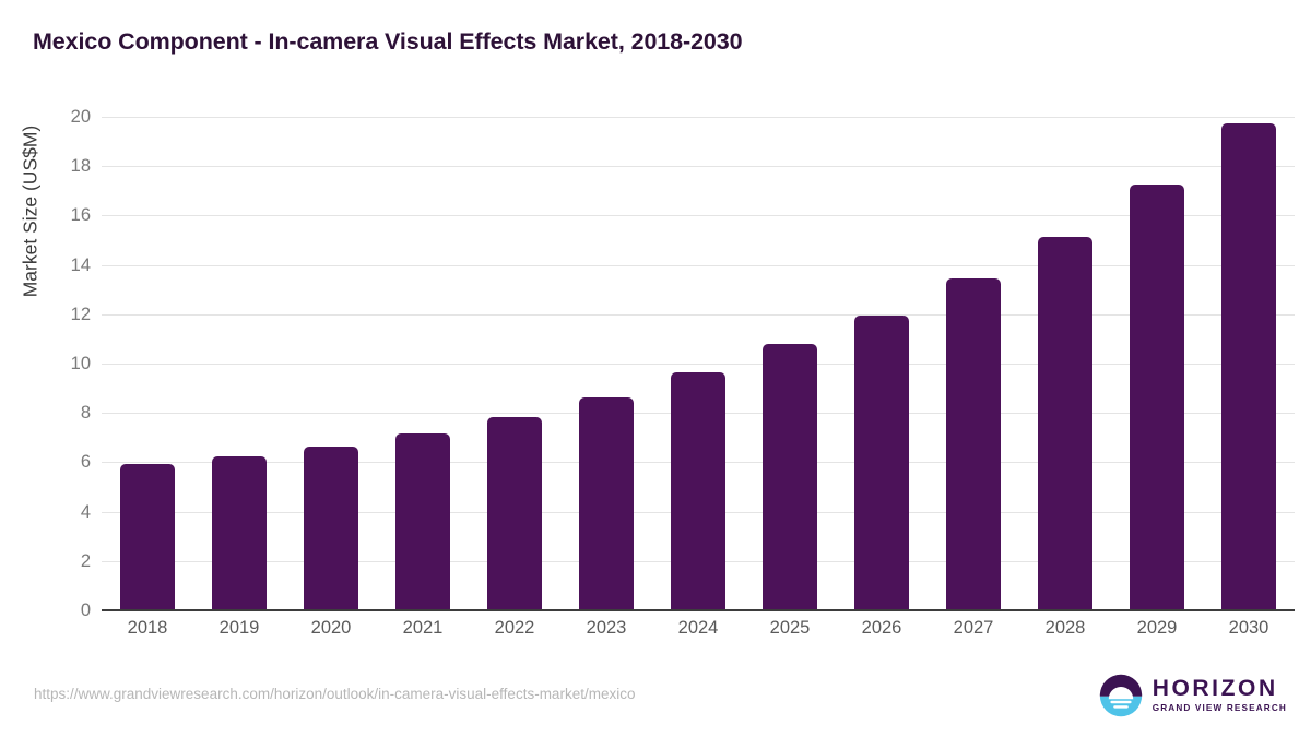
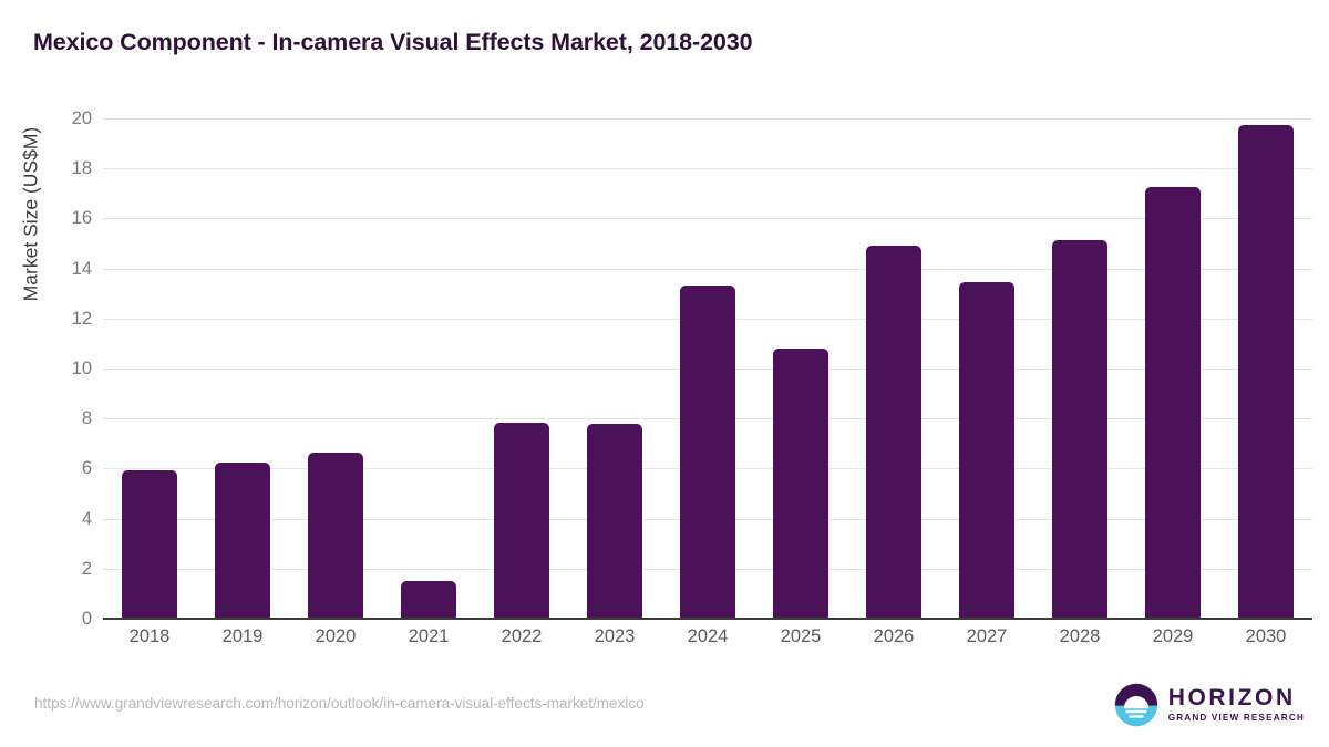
2021: 7.2 -> 1.5
2023: 8.7 -> 7.8
2024: 9.7 -> 13.3
2026: 11.9 -> 14.9
